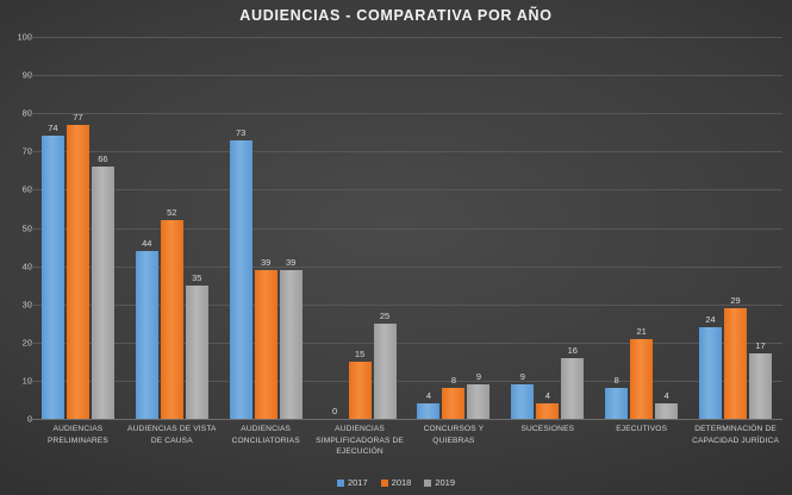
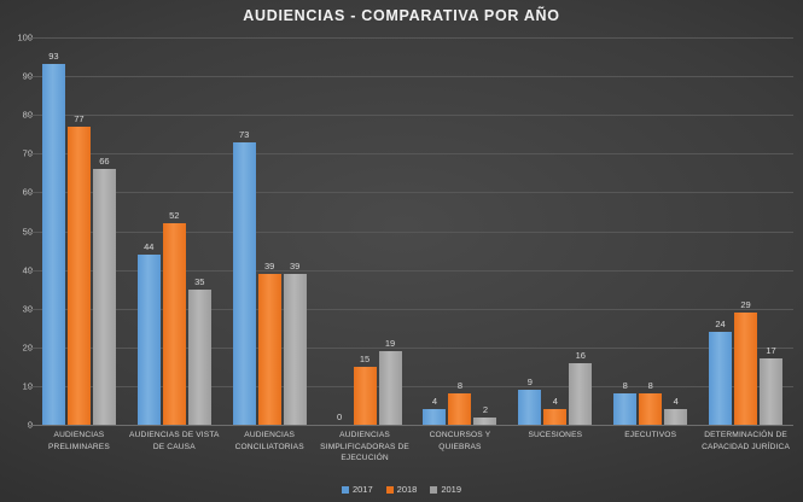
2017/AUDIENCIAS PRELIMINARES: 74 -> 93
2019/AUDIENCIAS SIMPLIFICADORAS DE EJECUCIÓN: 25 -> 19
2019/CONCURSOS Y QUIEBRAS: 9 -> 2
2018/EJECUTIVOS: 21 -> 8
